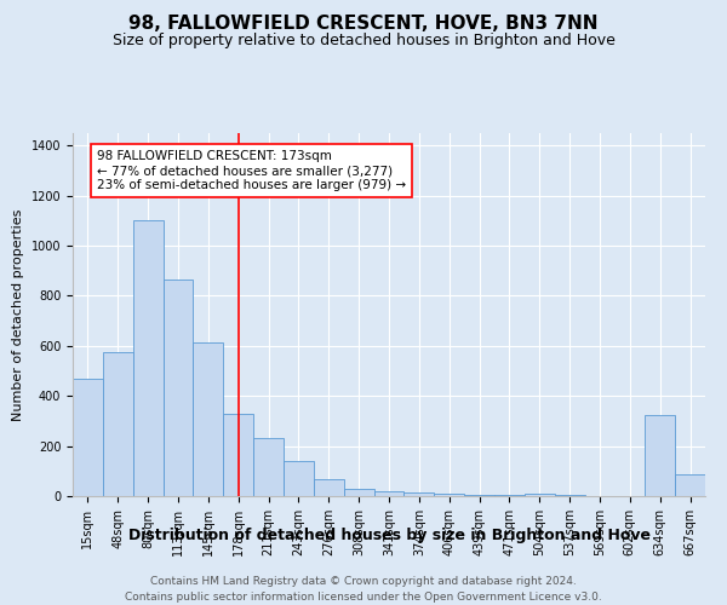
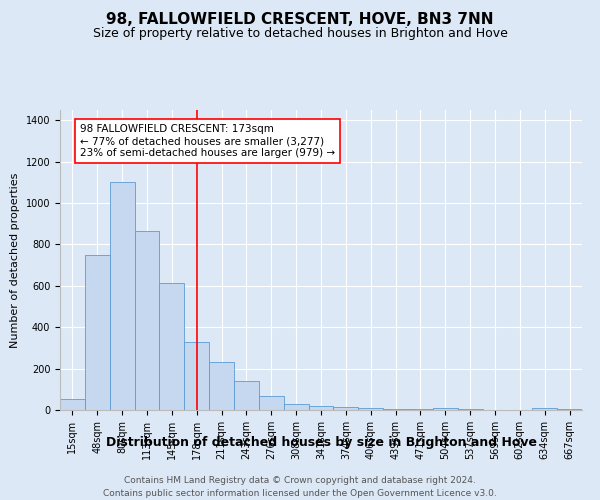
15sqm: 470 -> 55
48sqm: 575 -> 750
634sqm: 325 -> 12
667sqm: 85 -> 5
